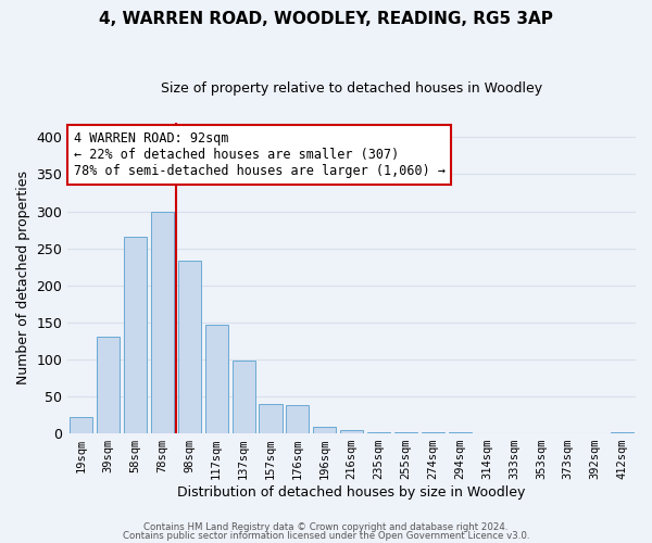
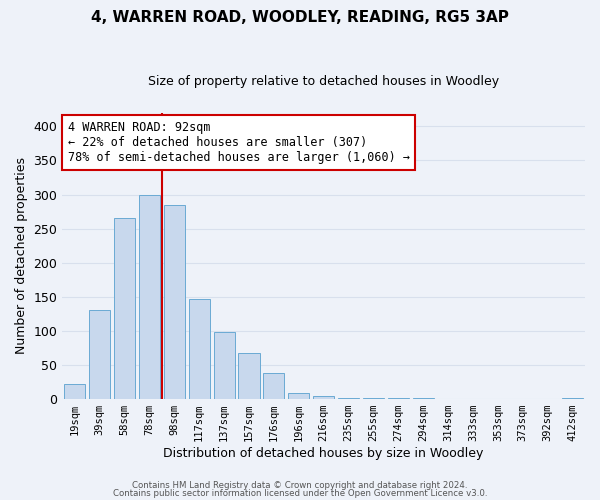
98sqm: 234 -> 285
157sqm: 40 -> 68
